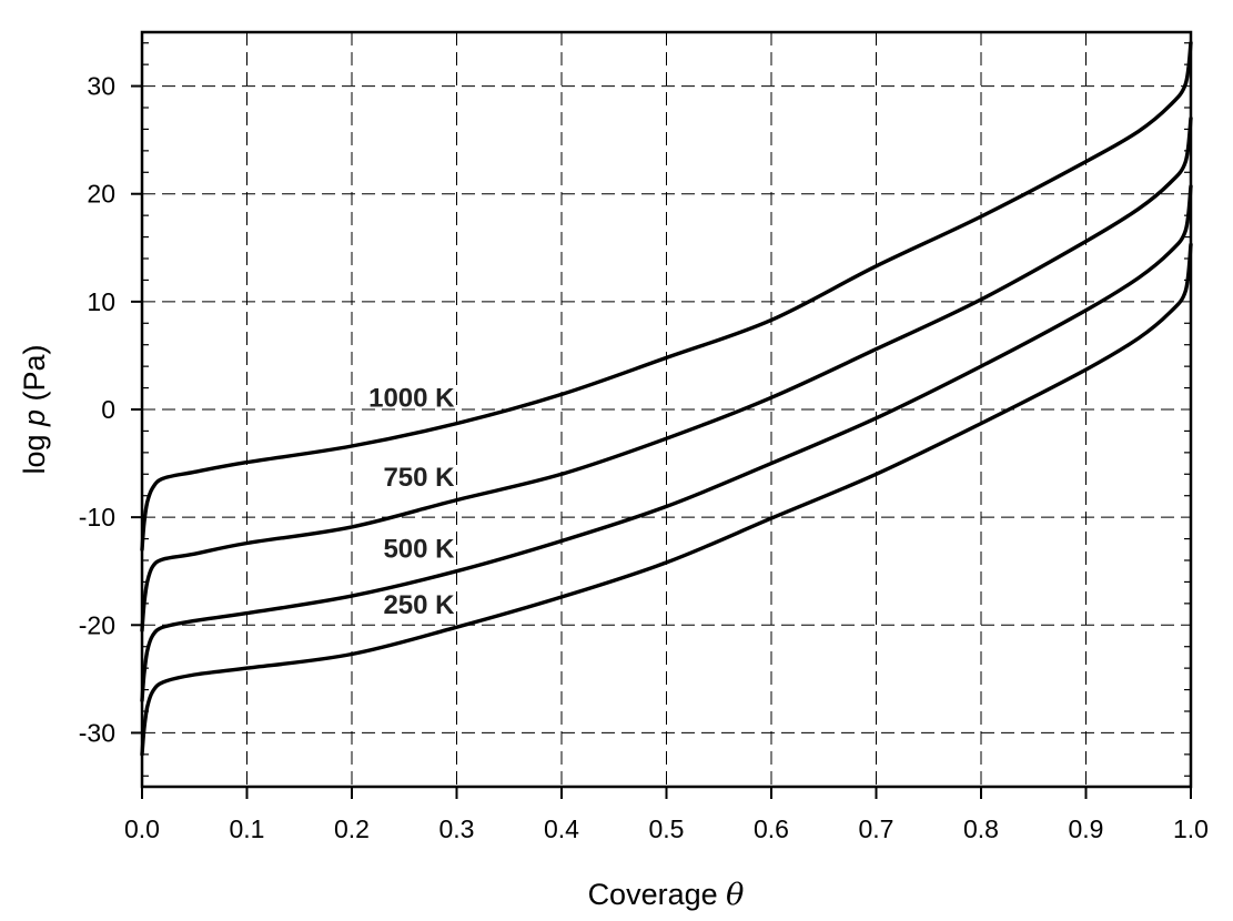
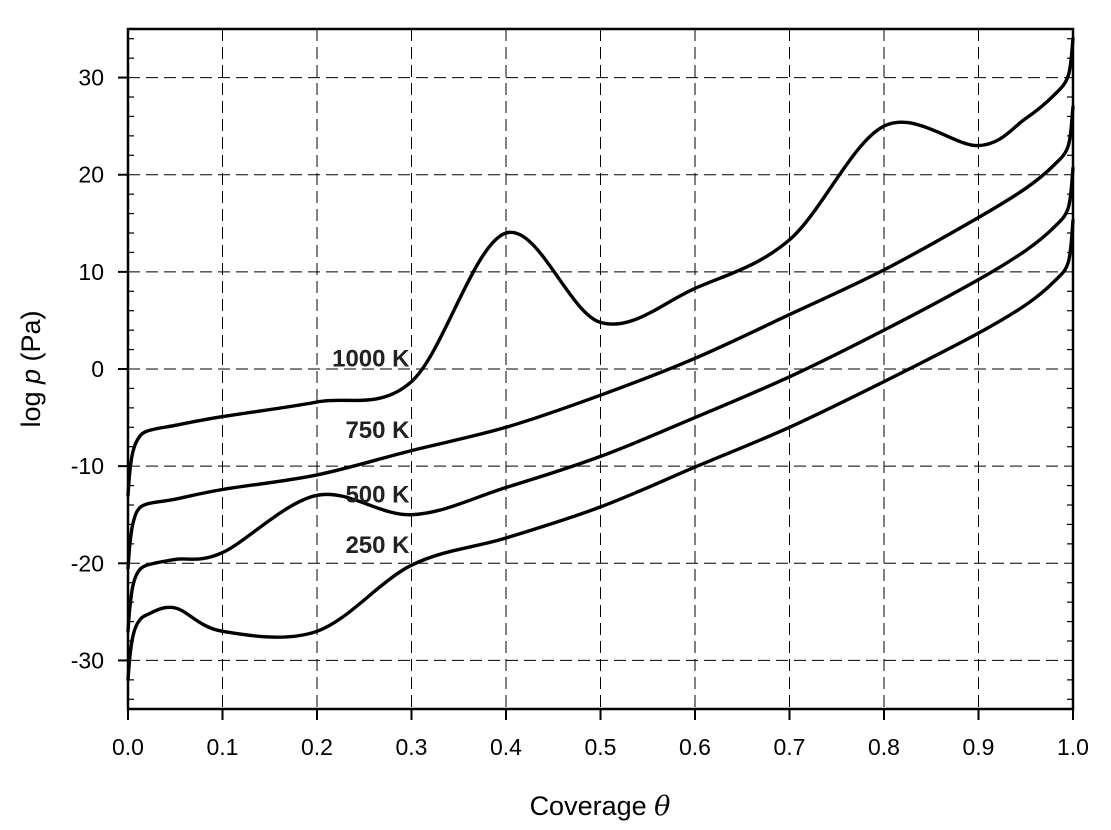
250 K/0.1: -24 -> -27
500 K/0.2: -17 -> -13
250 K/0.2: -23 -> -27
1000 K/0.4: 1 -> 14
1000 K/0.8: 18 -> 25
